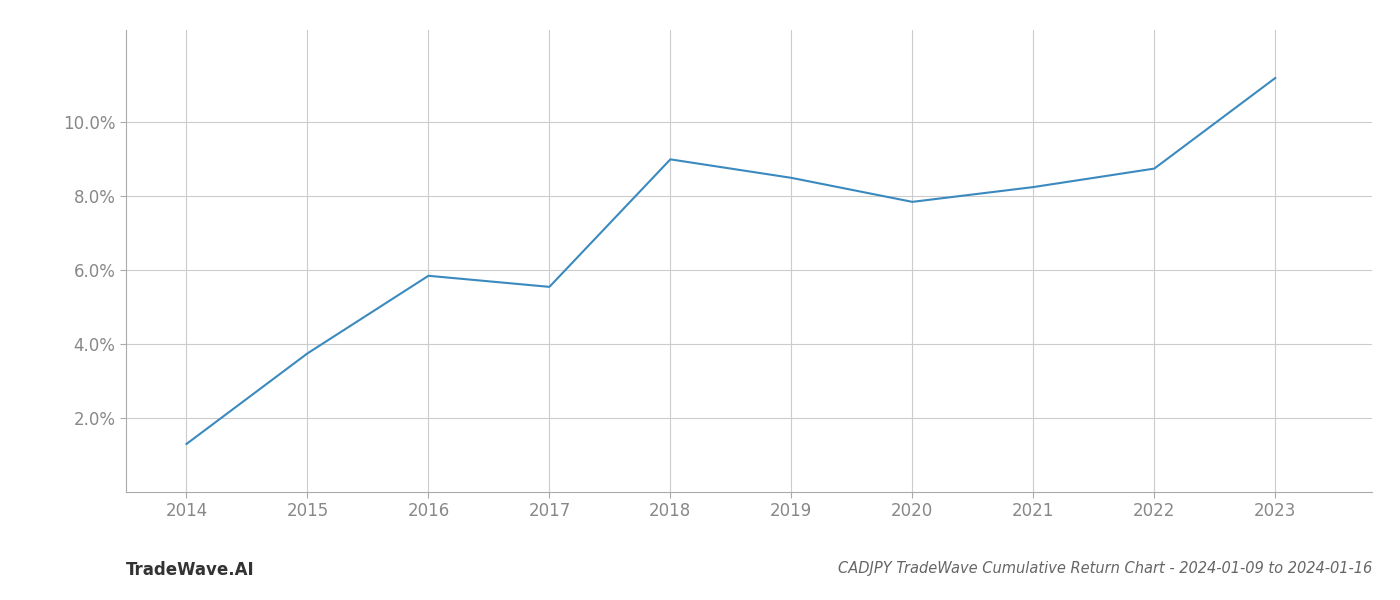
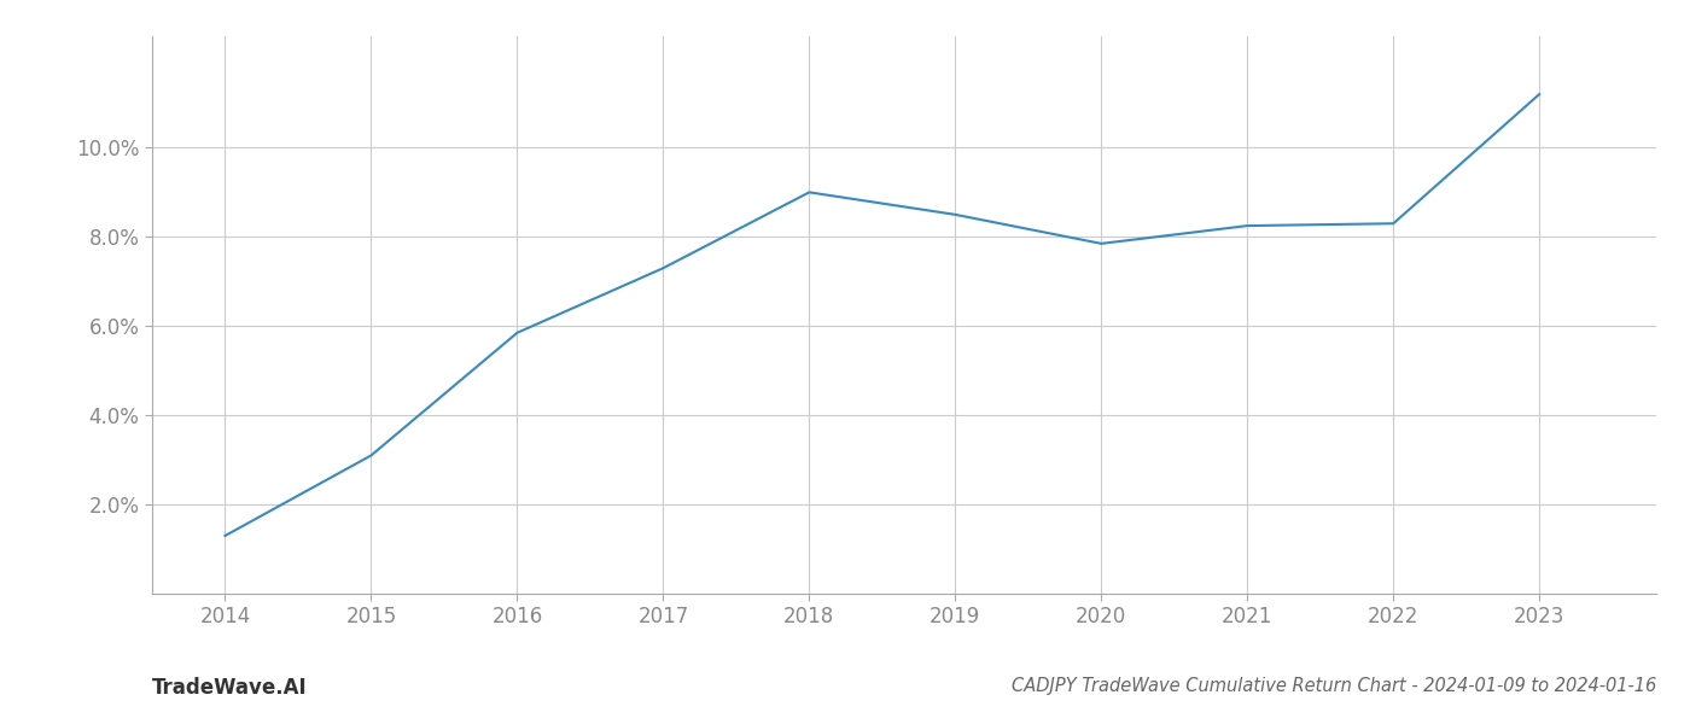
2015: 3.75% -> 3.10%
2017: 5.55% -> 7.30%
2022: 8.75% -> 8.30%
